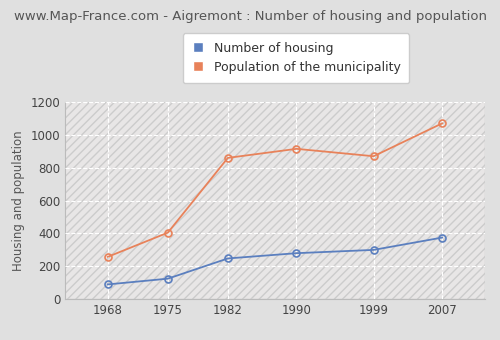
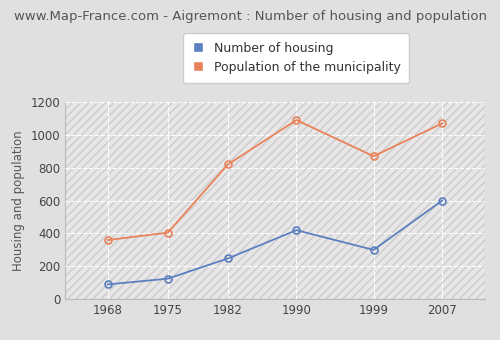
Population of the municipality/1968: 260 -> 360
Population of the municipality/1982: 860 -> 820
Number of housing/1990: 280 -> 420
Population of the municipality/1990: 920 -> 1090
Number of housing/2007: 380 -> 600
